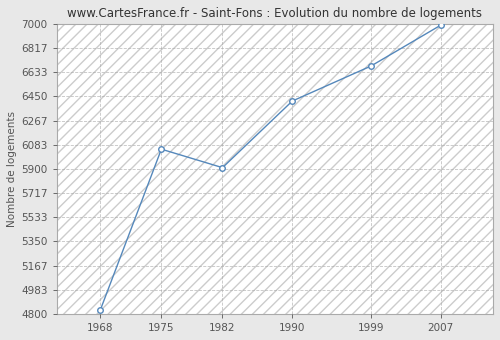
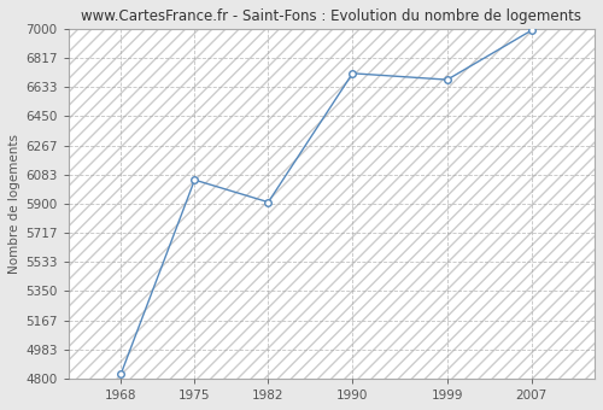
1990: 6420 -> 6720
